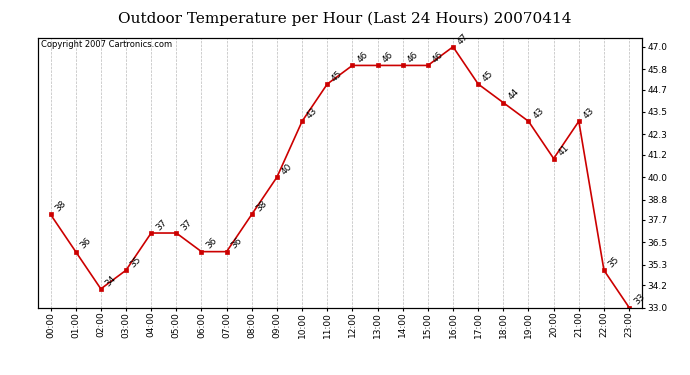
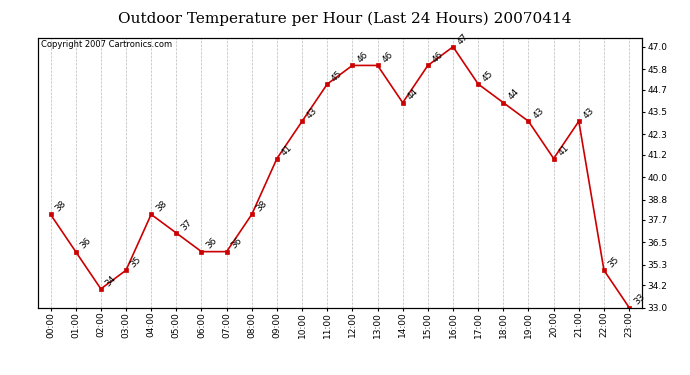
04:00: 37 -> 38
09:00: 40 -> 41
14:00: 46 -> 44
